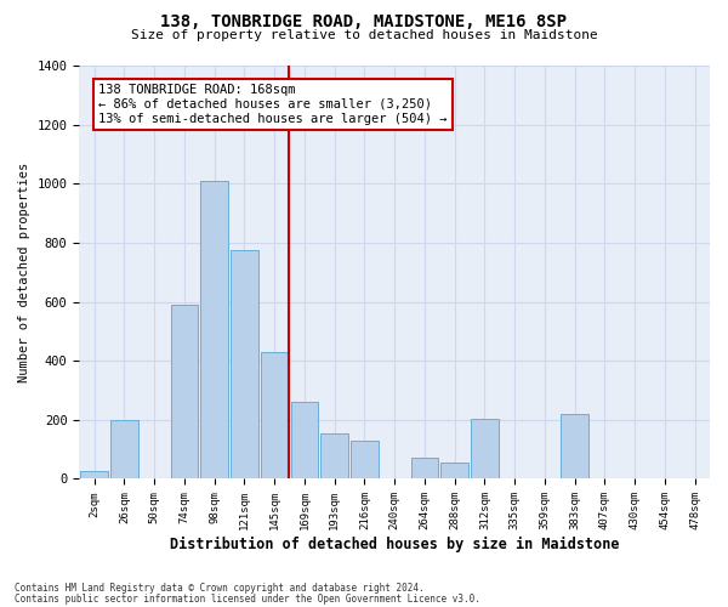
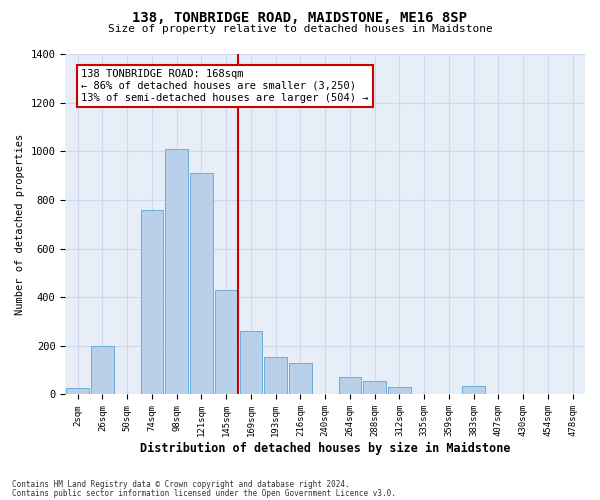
74sqm: 590 -> 760
121sqm: 775 -> 910
312sqm: 205 -> 30
383sqm: 220 -> 35
